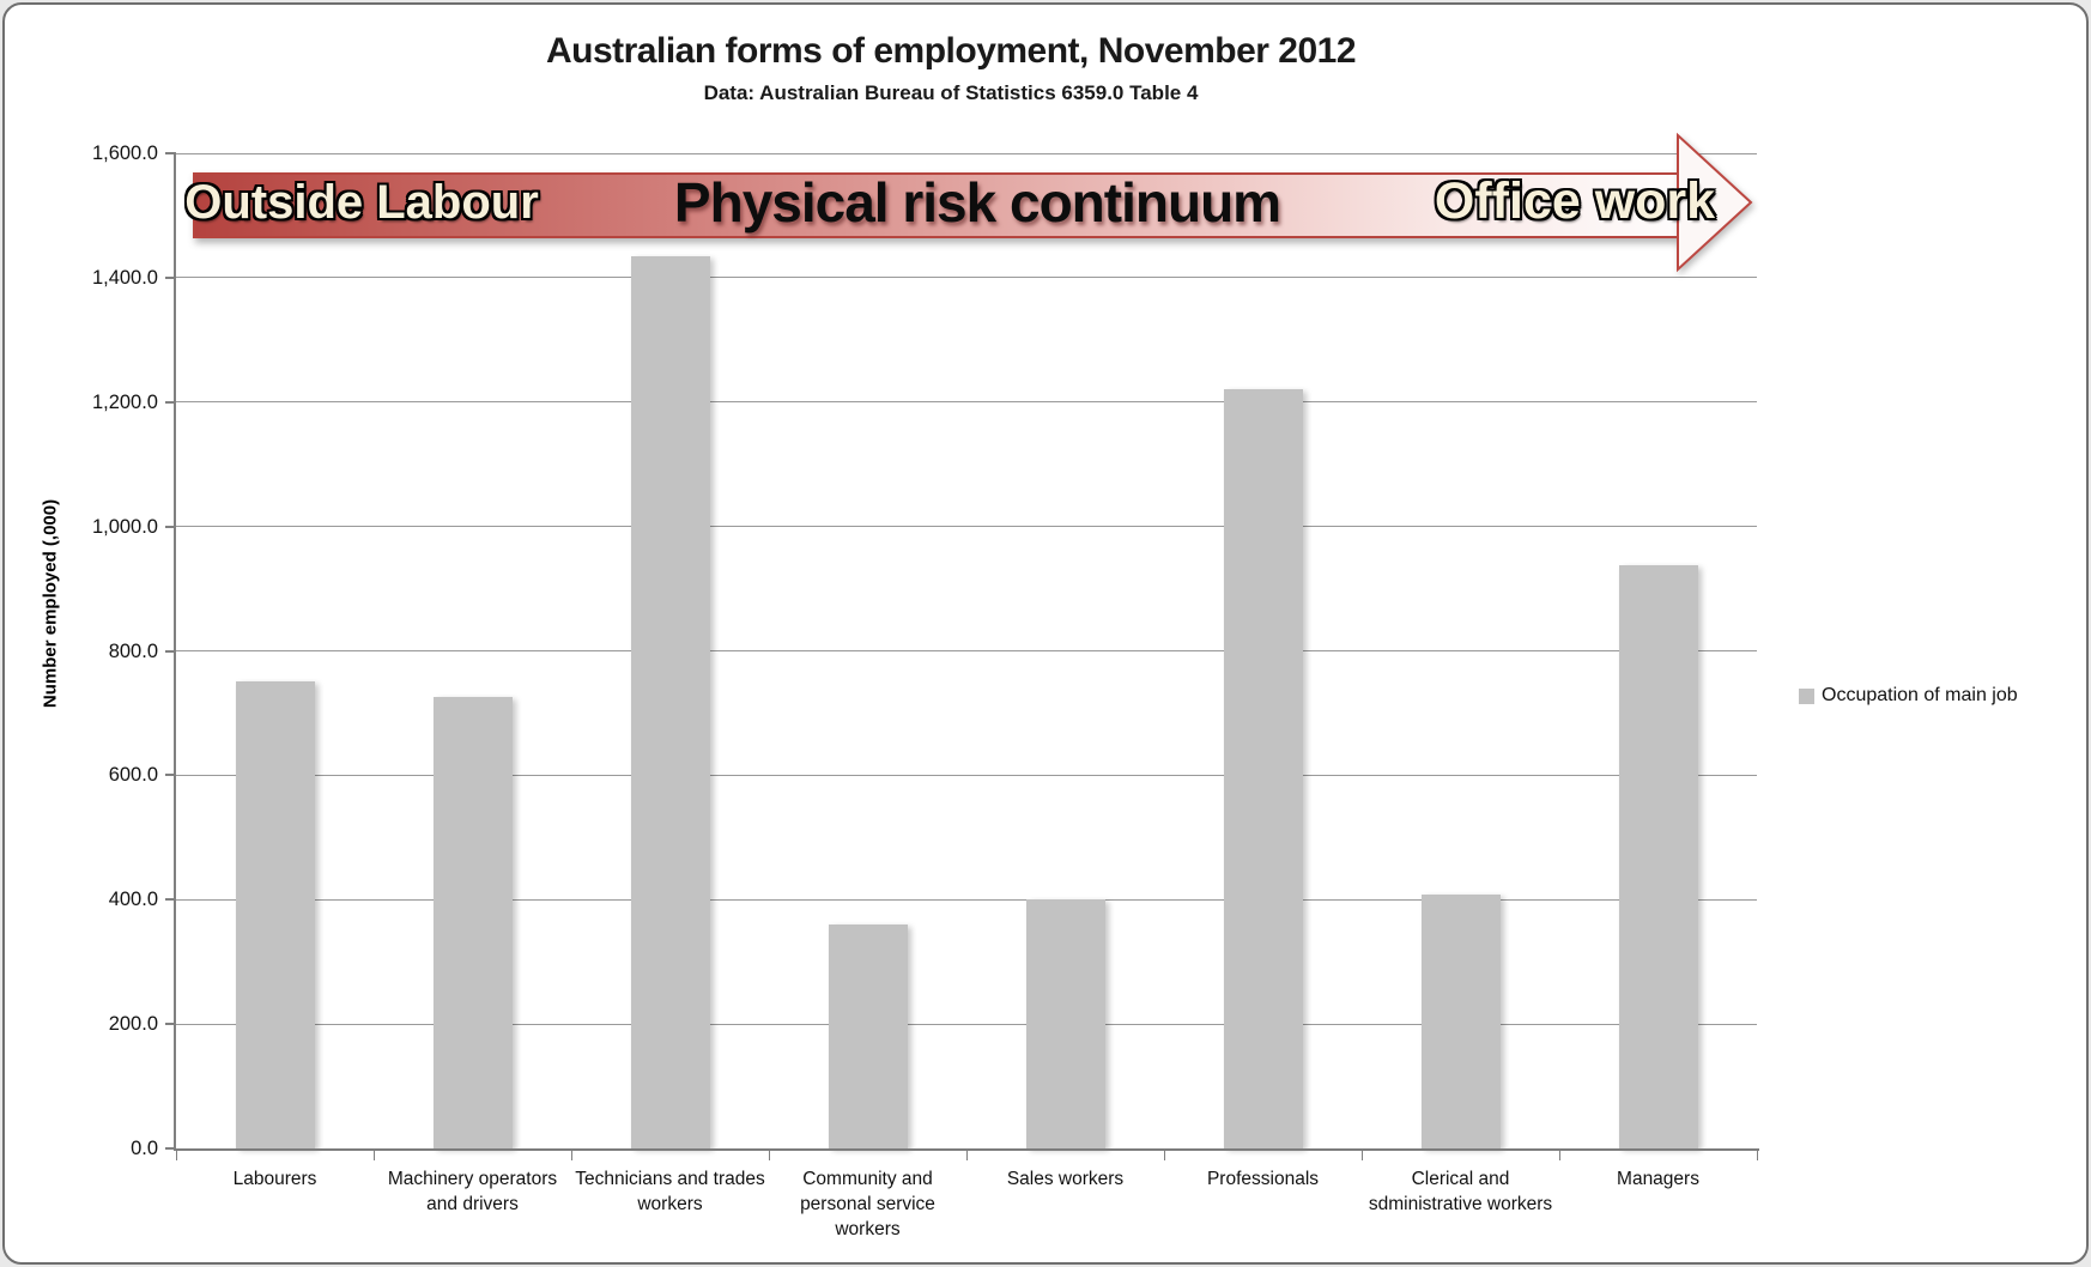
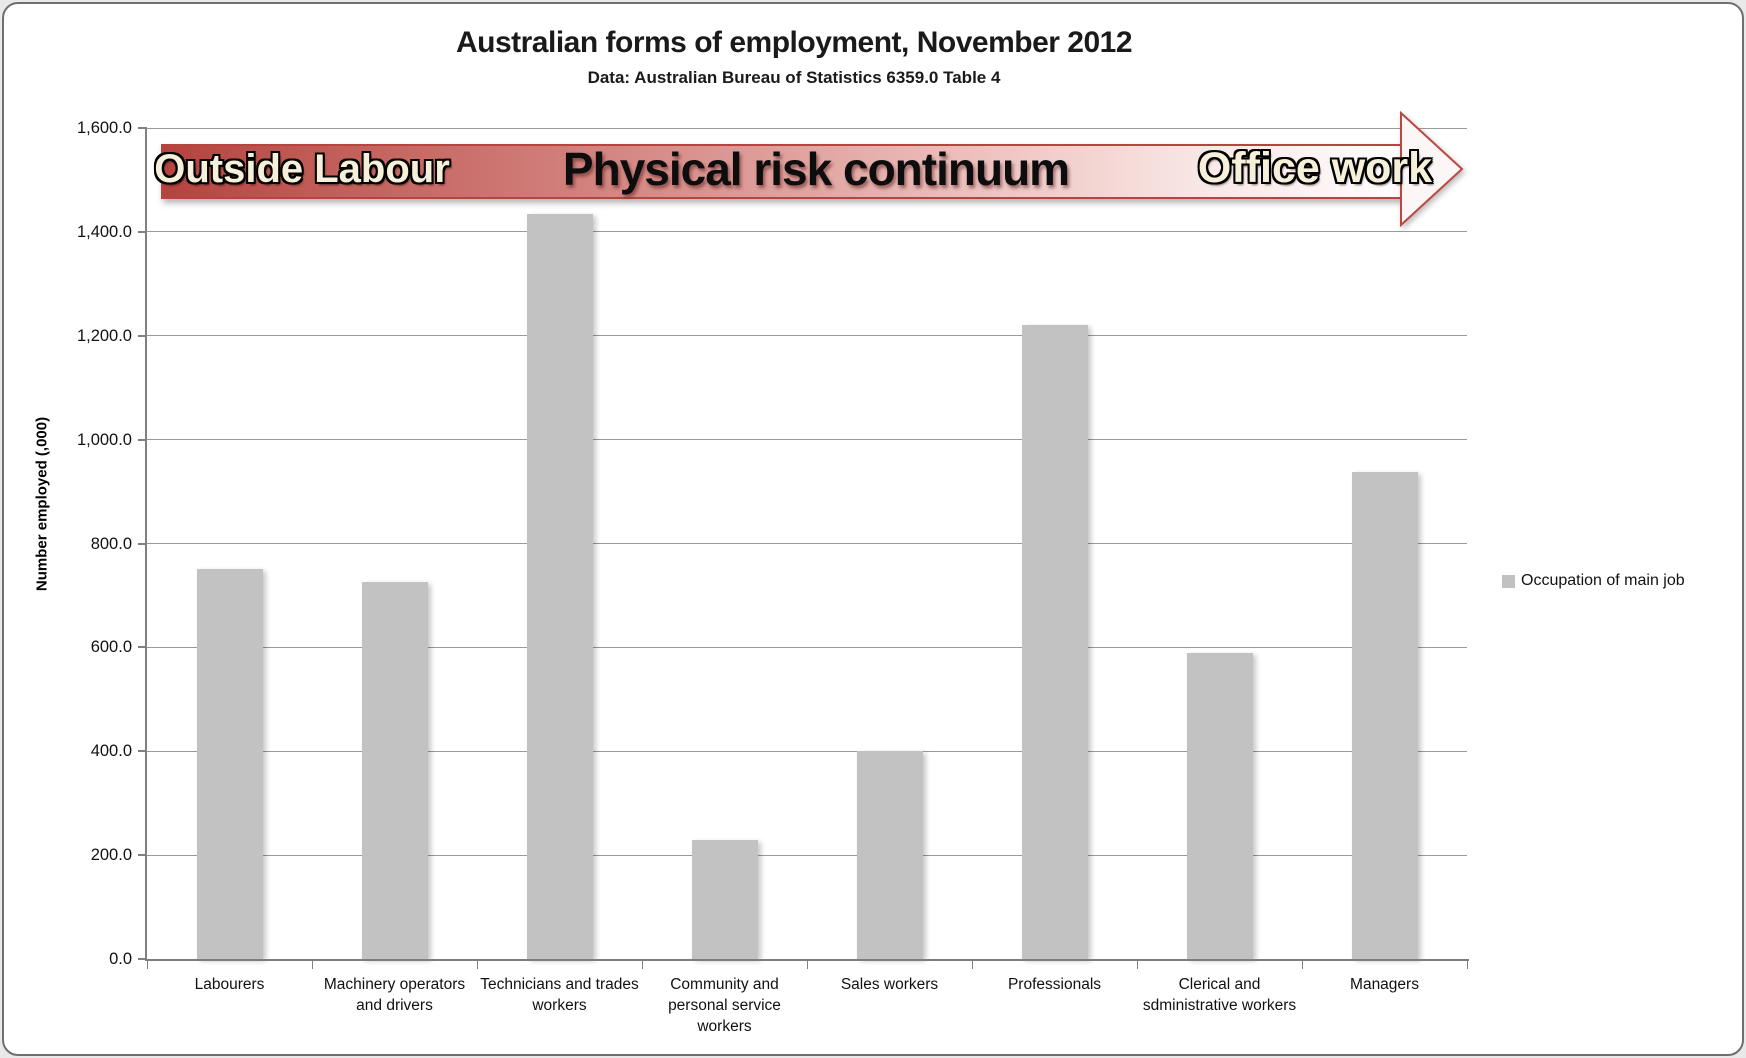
Community and personal service workers: 360 -> 230
Clerical and sdministrative workers: 410 -> 590
